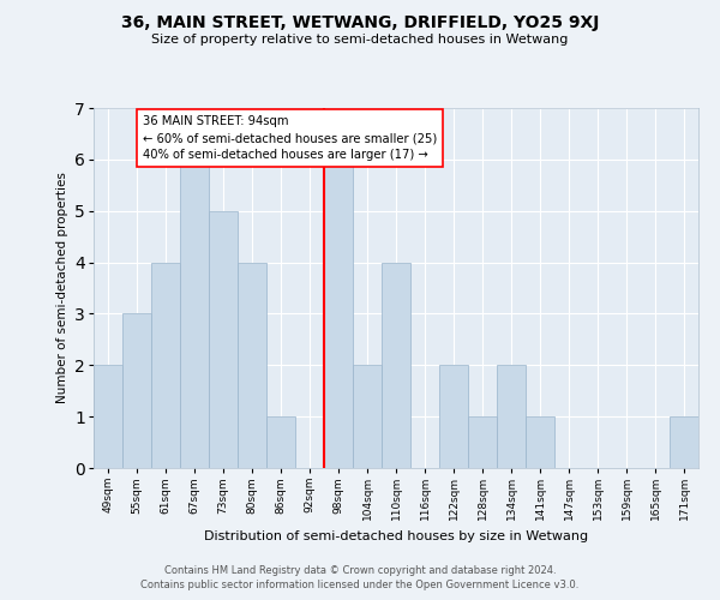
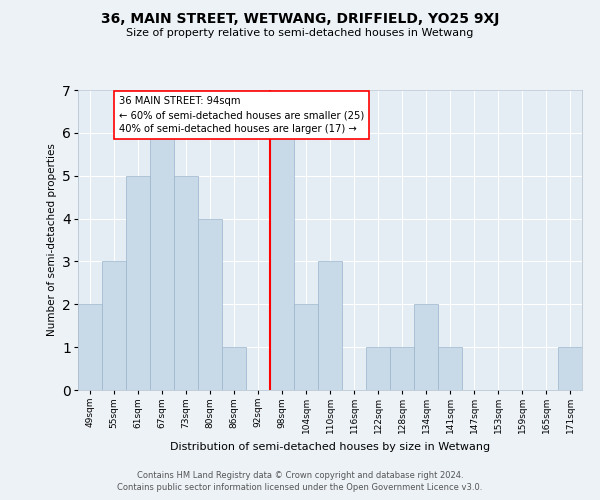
61sqm: 4 -> 5
110sqm: 4 -> 3
122sqm: 2 -> 1
